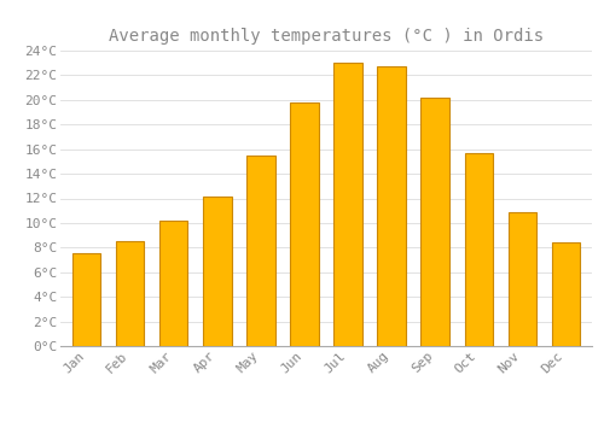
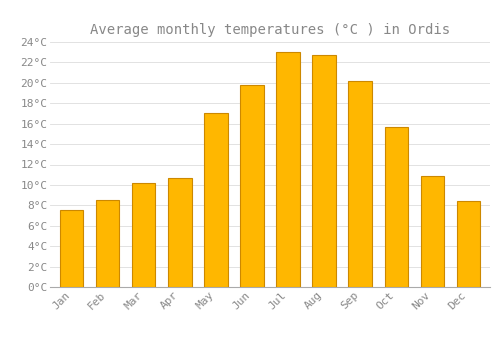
Apr: 12.1°C -> 10.7°C
May: 15.5°C -> 17.0°C
